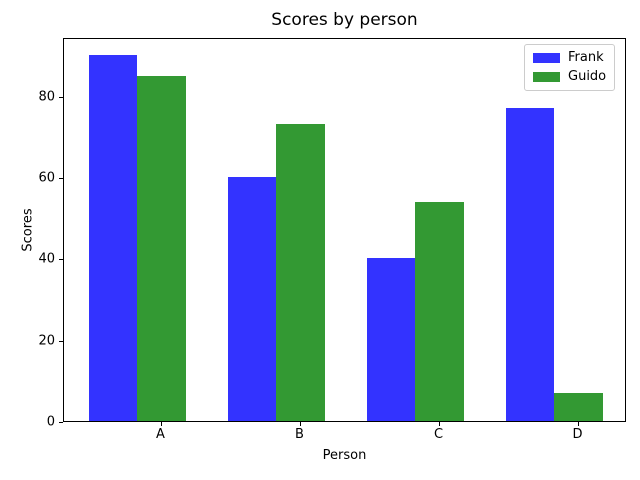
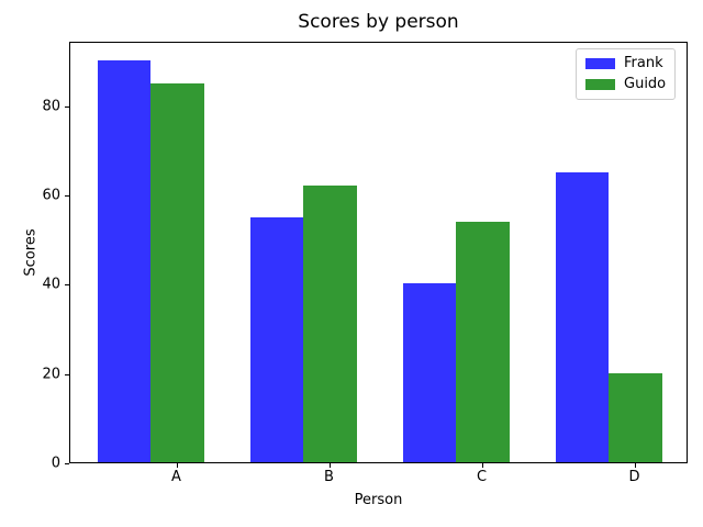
Frank/B: 60 -> 55
Guido/B: 73 -> 62
Frank/D: 77 -> 65
Guido/D: 7 -> 20
